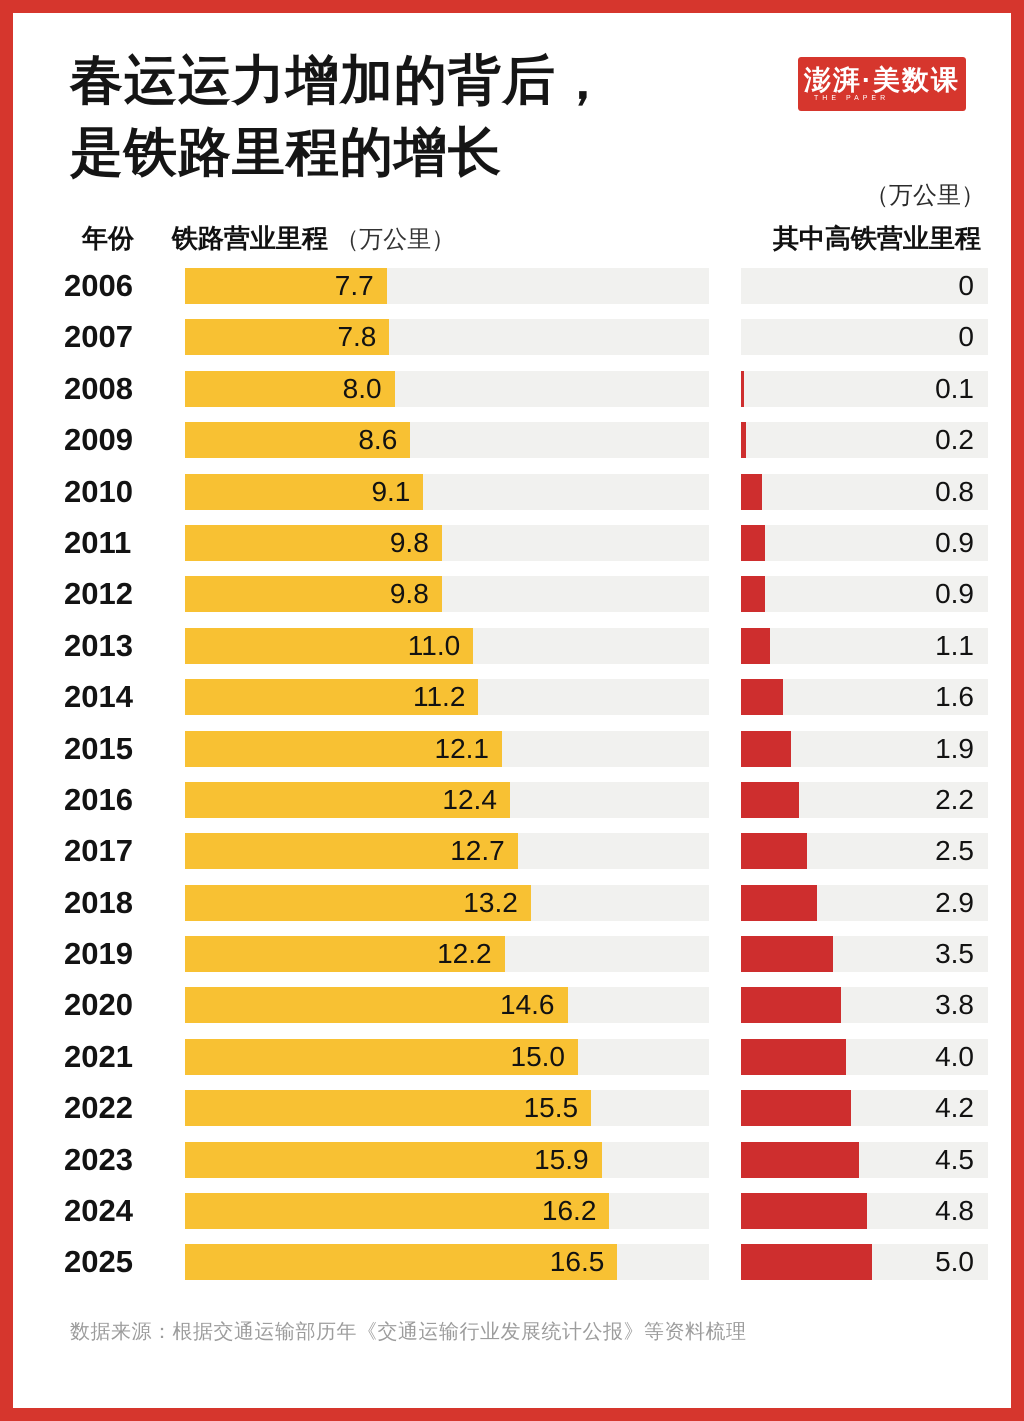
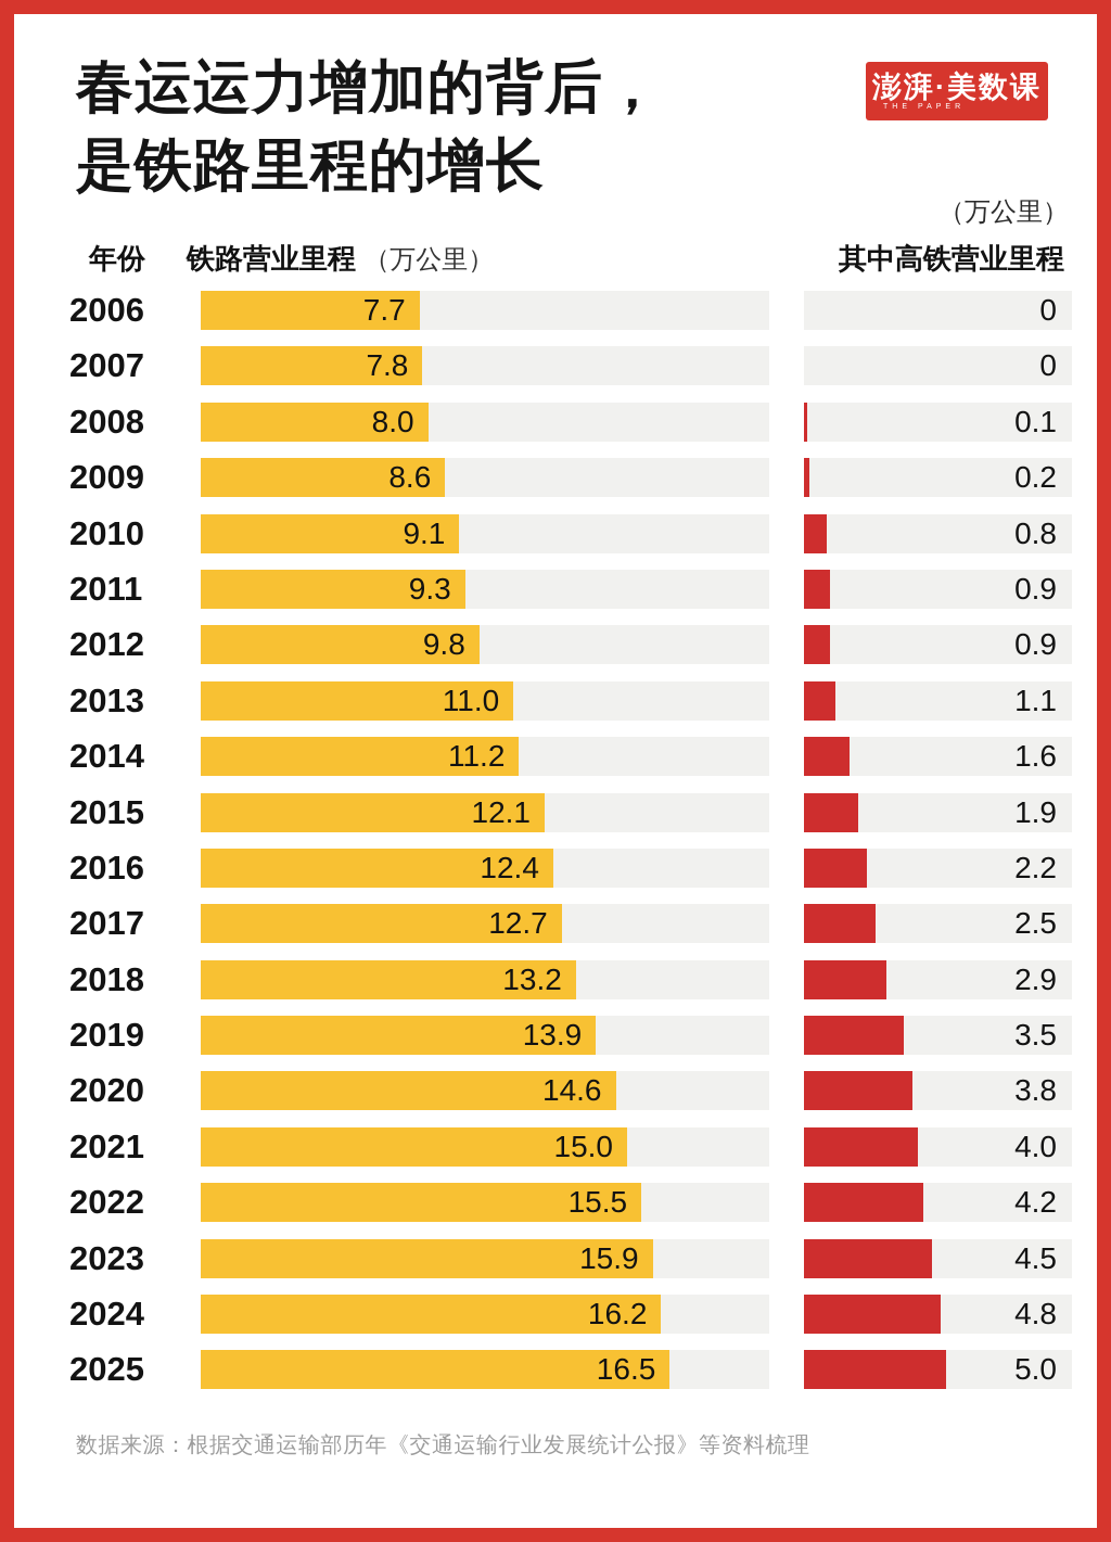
铁路营业里程/2011: 9.8 -> 9.3
铁路营业里程/2019: 12.2 -> 13.9
